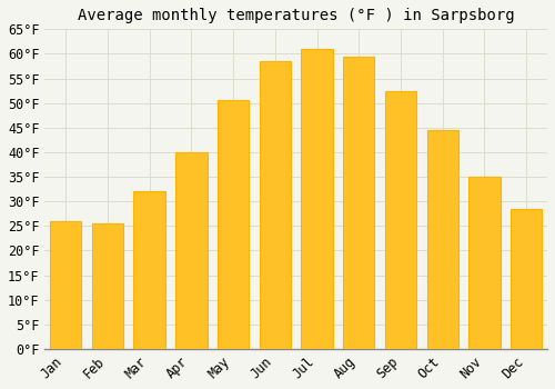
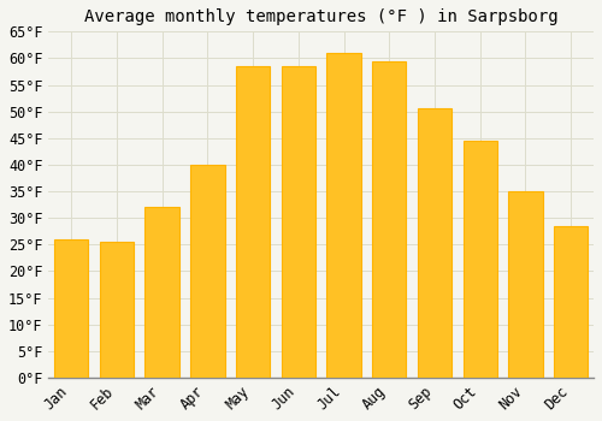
May: 50.5°F -> 58.5°F
Sep: 52.5°F -> 50.5°F
